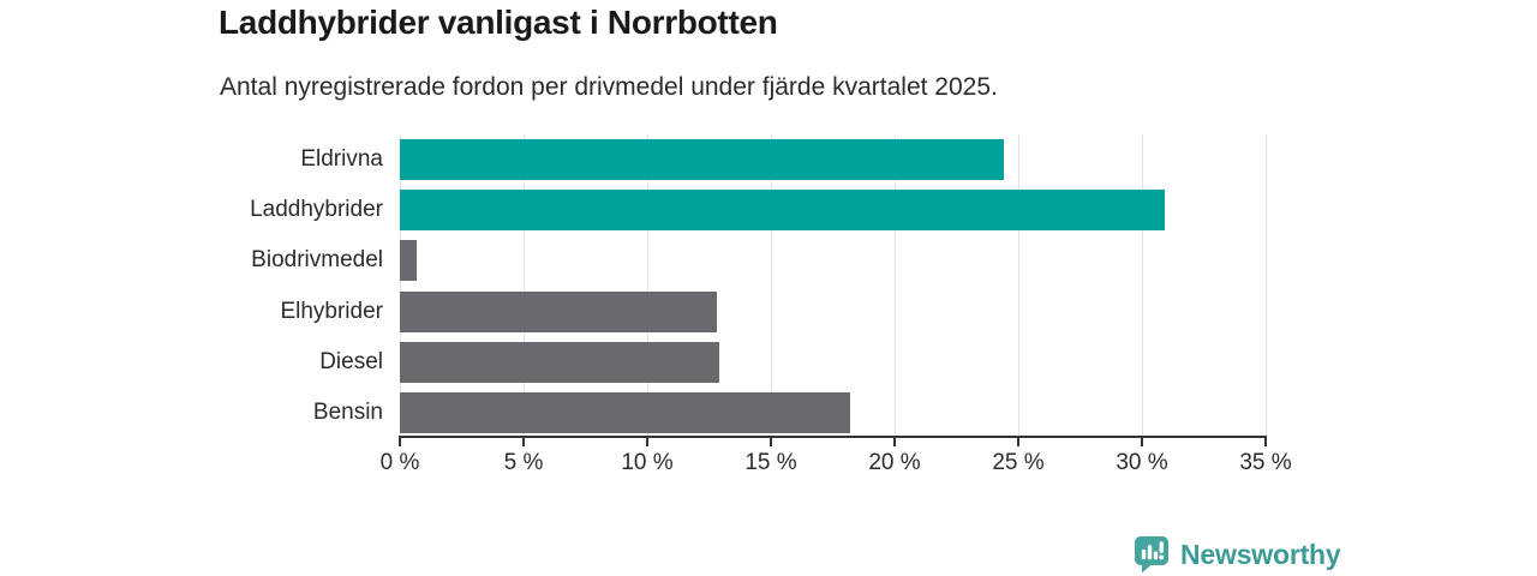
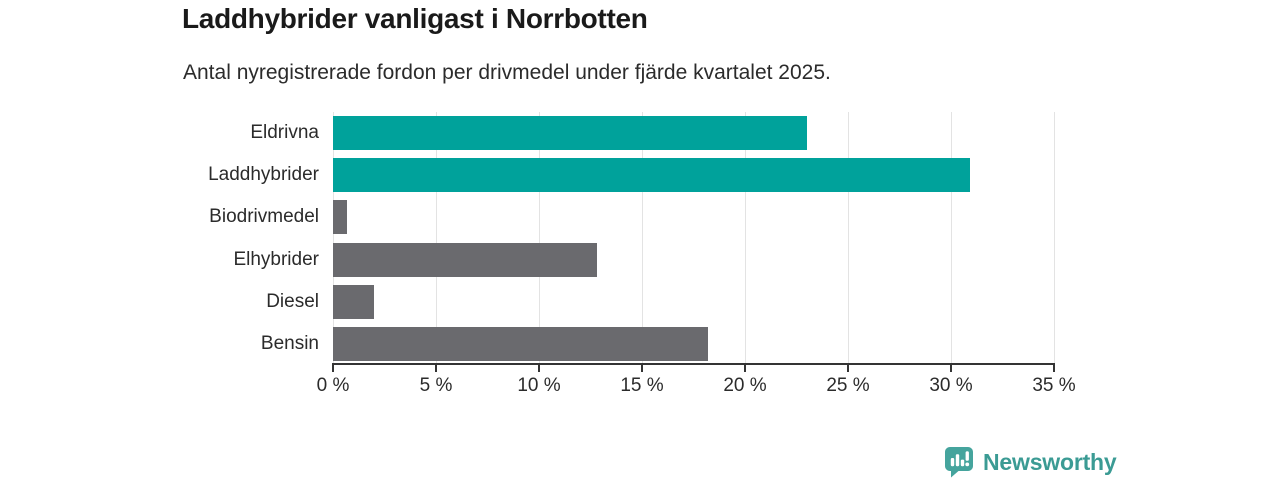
Eldrivna: 24.4% -> 23.0%
Diesel: 12.9% -> 2.0%
